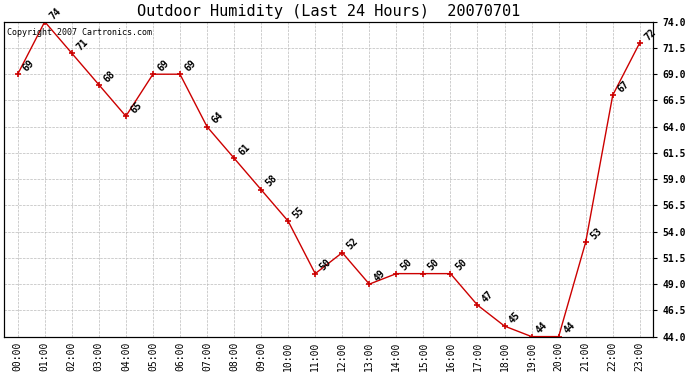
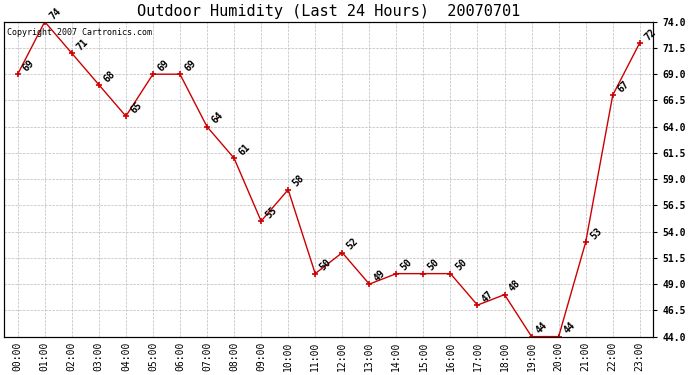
09:00: 58 -> 55
10:00: 55 -> 58
18:00: 45 -> 48
